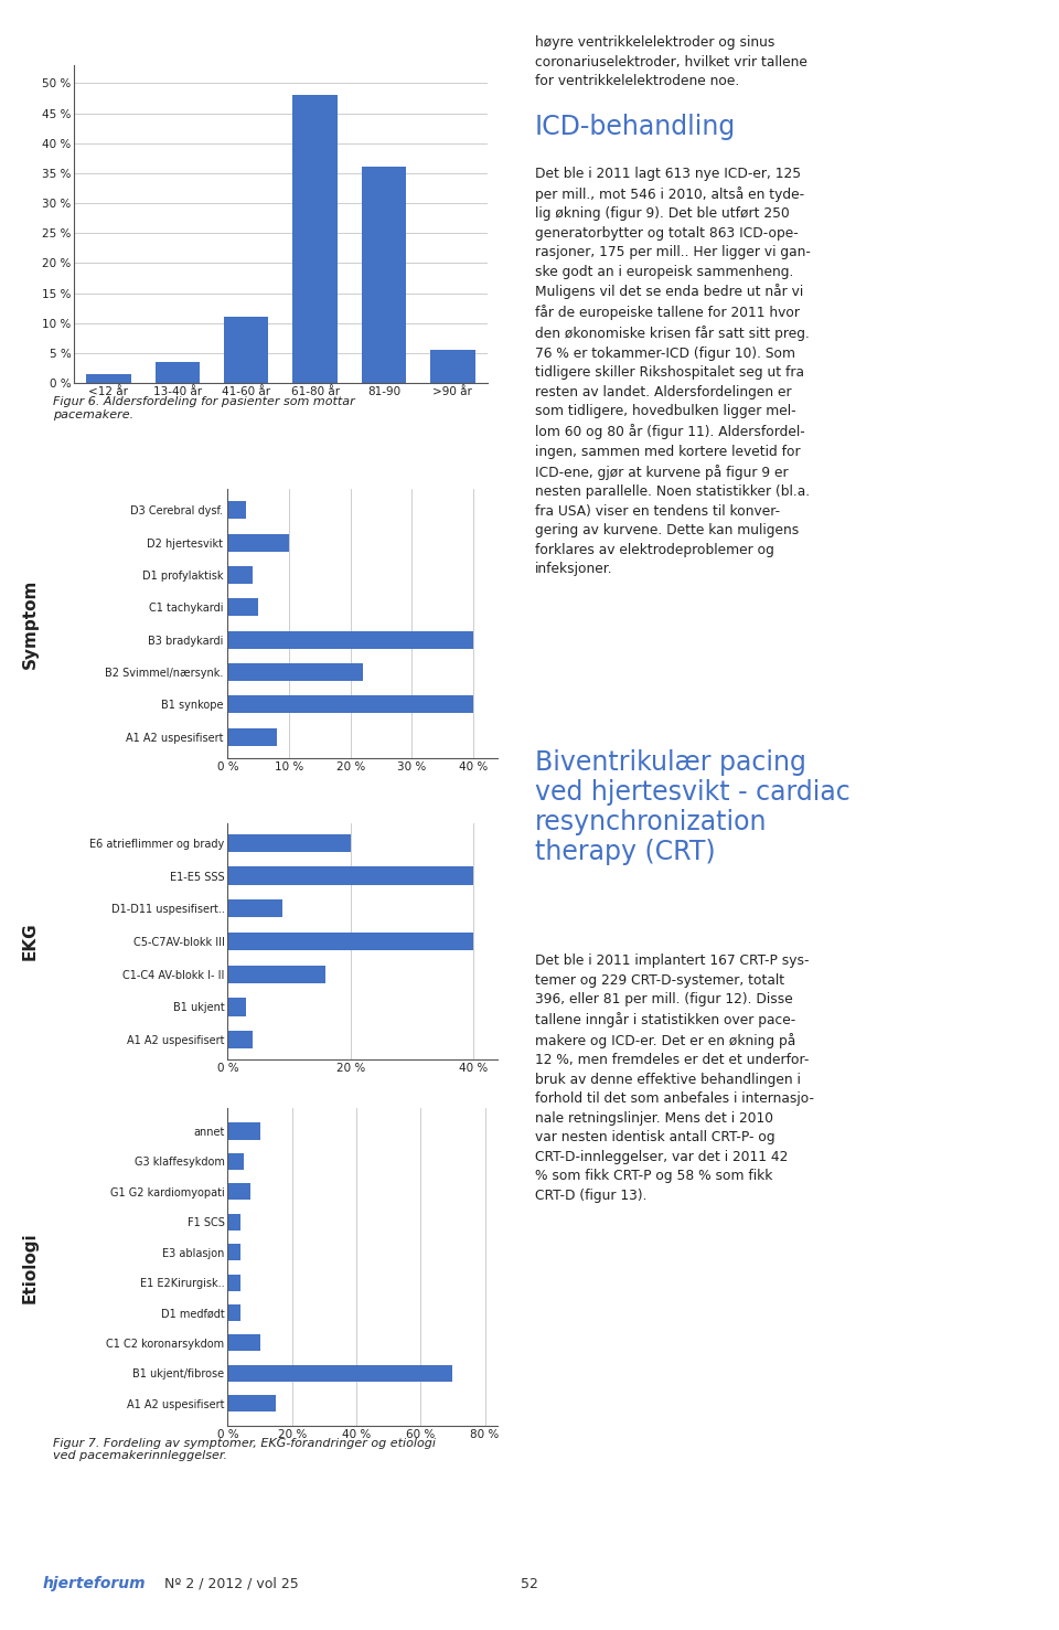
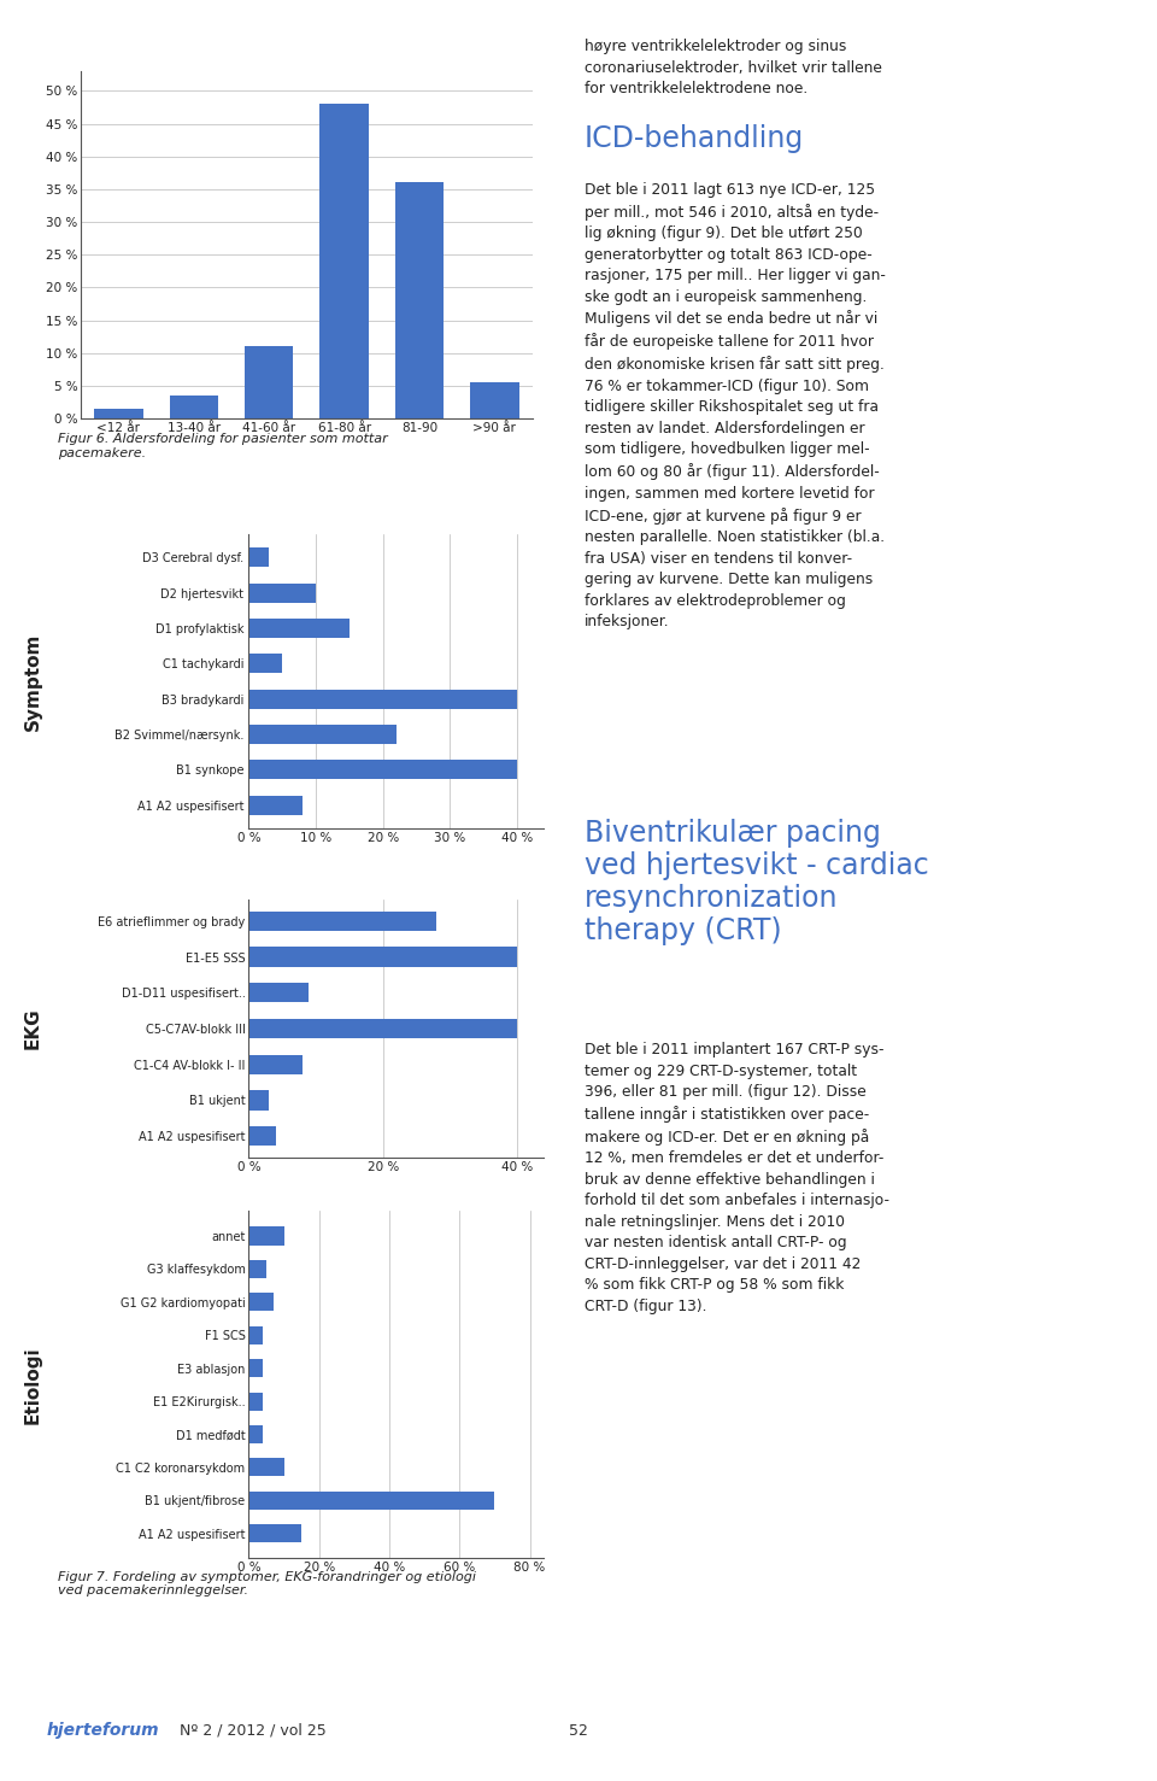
D1 profylaktisk: 4 % -> 15 %
E6 atrieflimmer og brady: 20 % -> 28 %
C1-C4 AV-blokk I- II: 16 % -> 8 %
